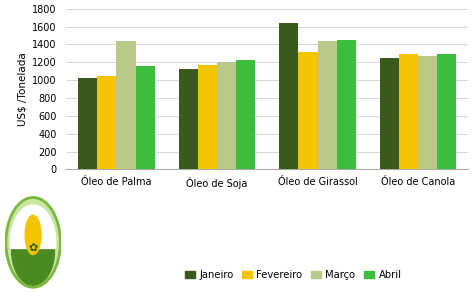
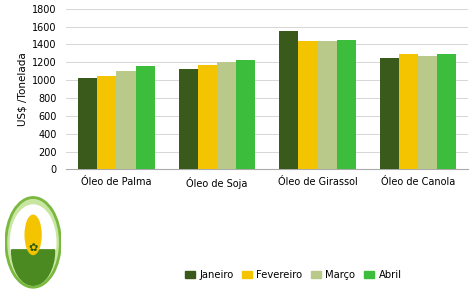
Março/Óleo de Palma: 1440 -> 1100
Janeiro/Óleo de Girassol: 1640 -> 1550
Fevereiro/Óleo de Girassol: 1320 -> 1440
